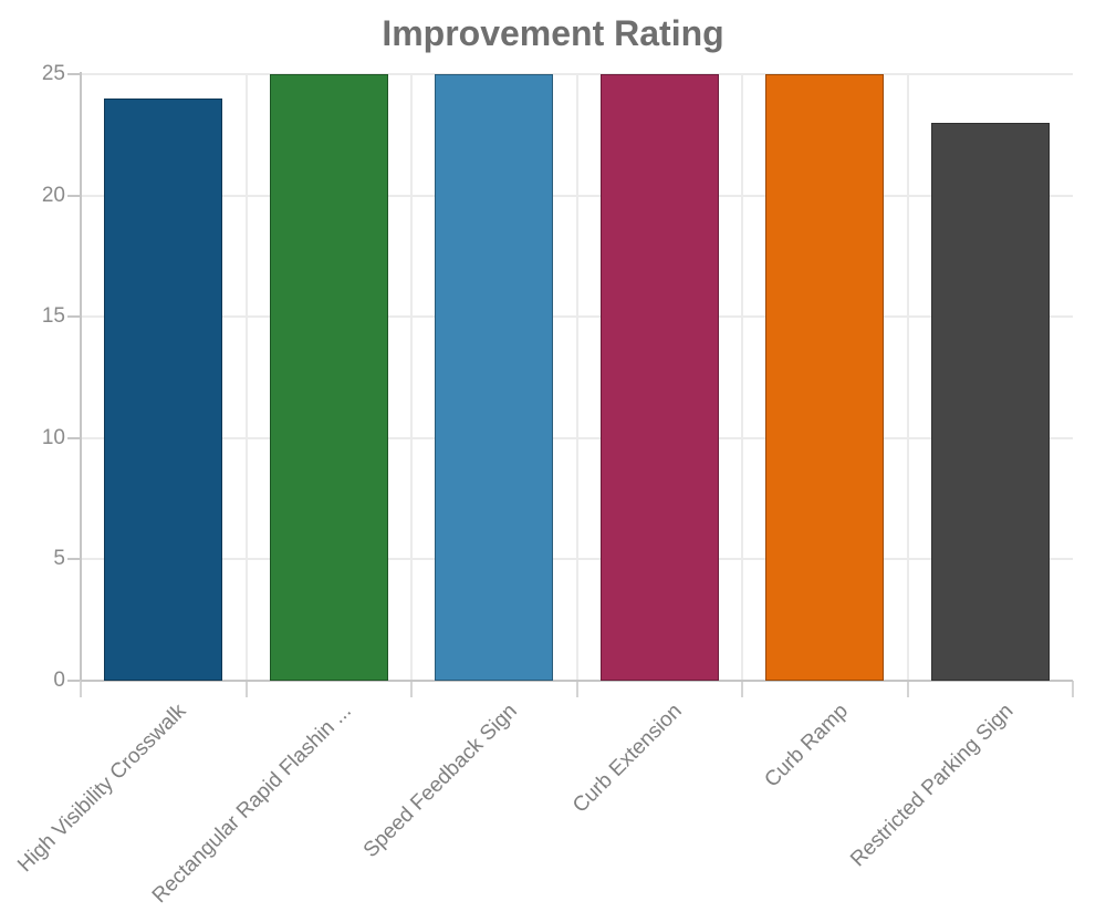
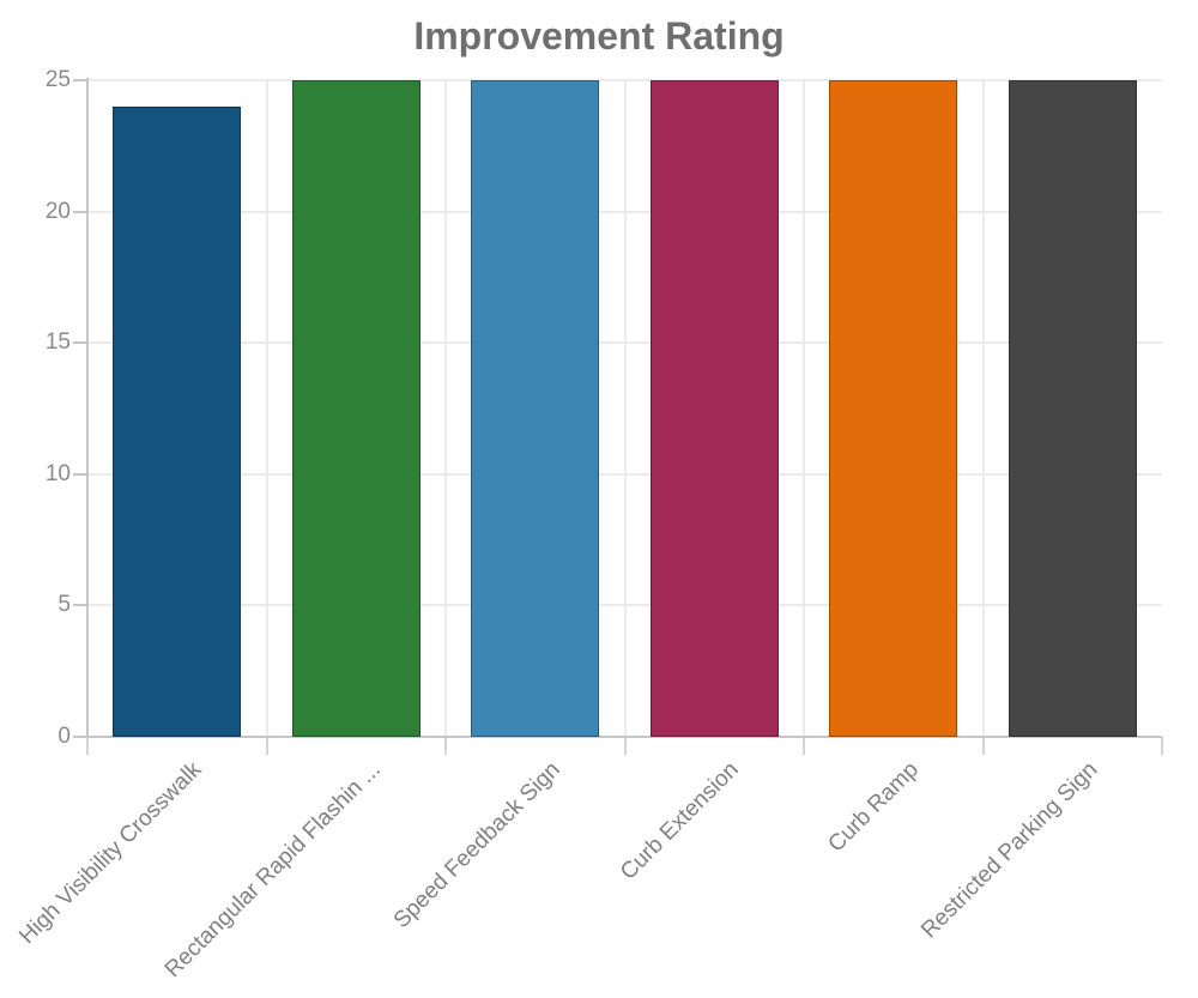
Restricted Parking Sign: 23 -> 25
